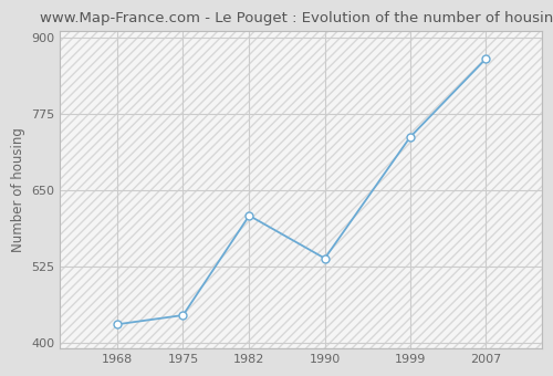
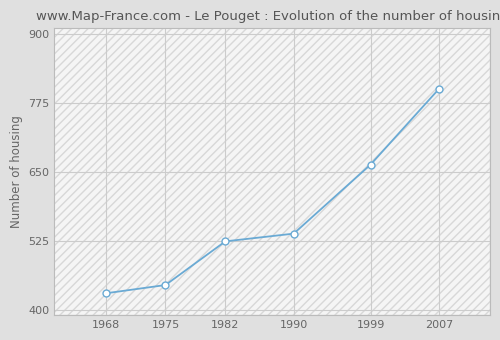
1982: 608 -> 524
1999: 736 -> 663
2007: 864 -> 800
